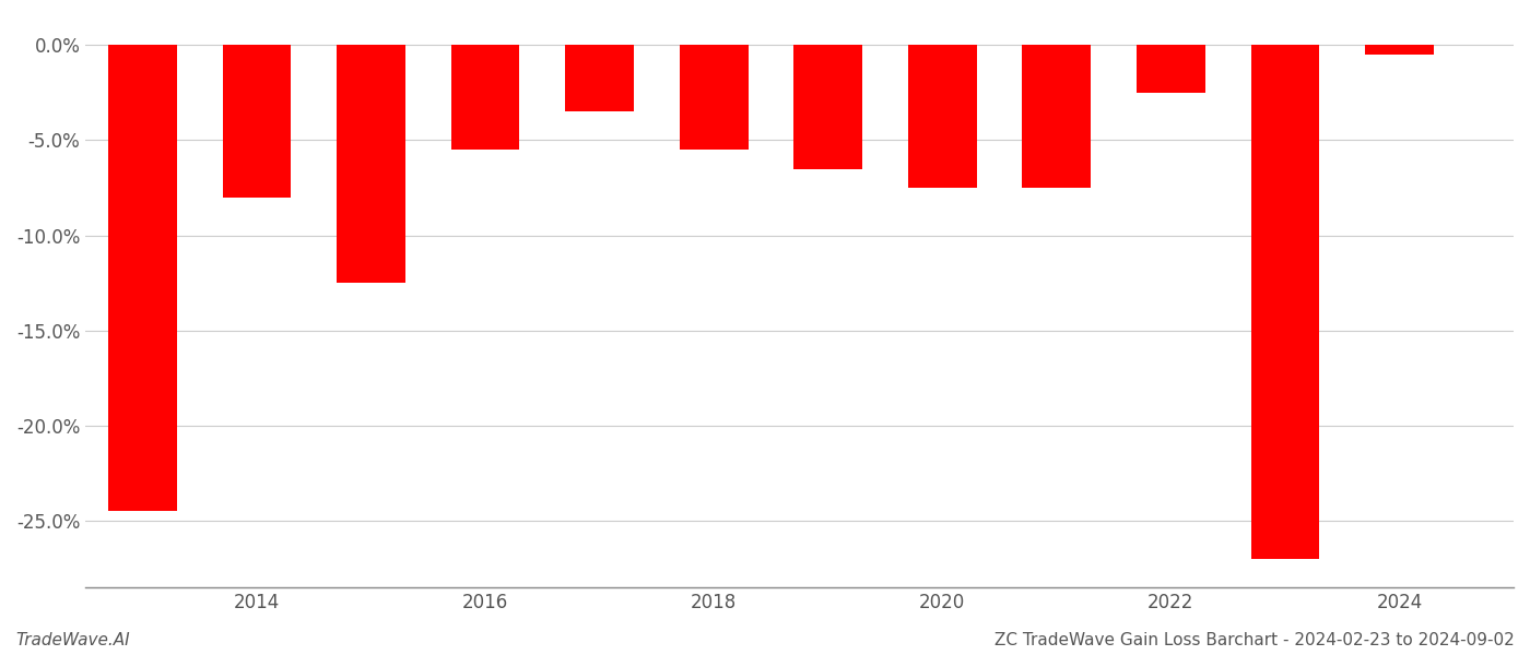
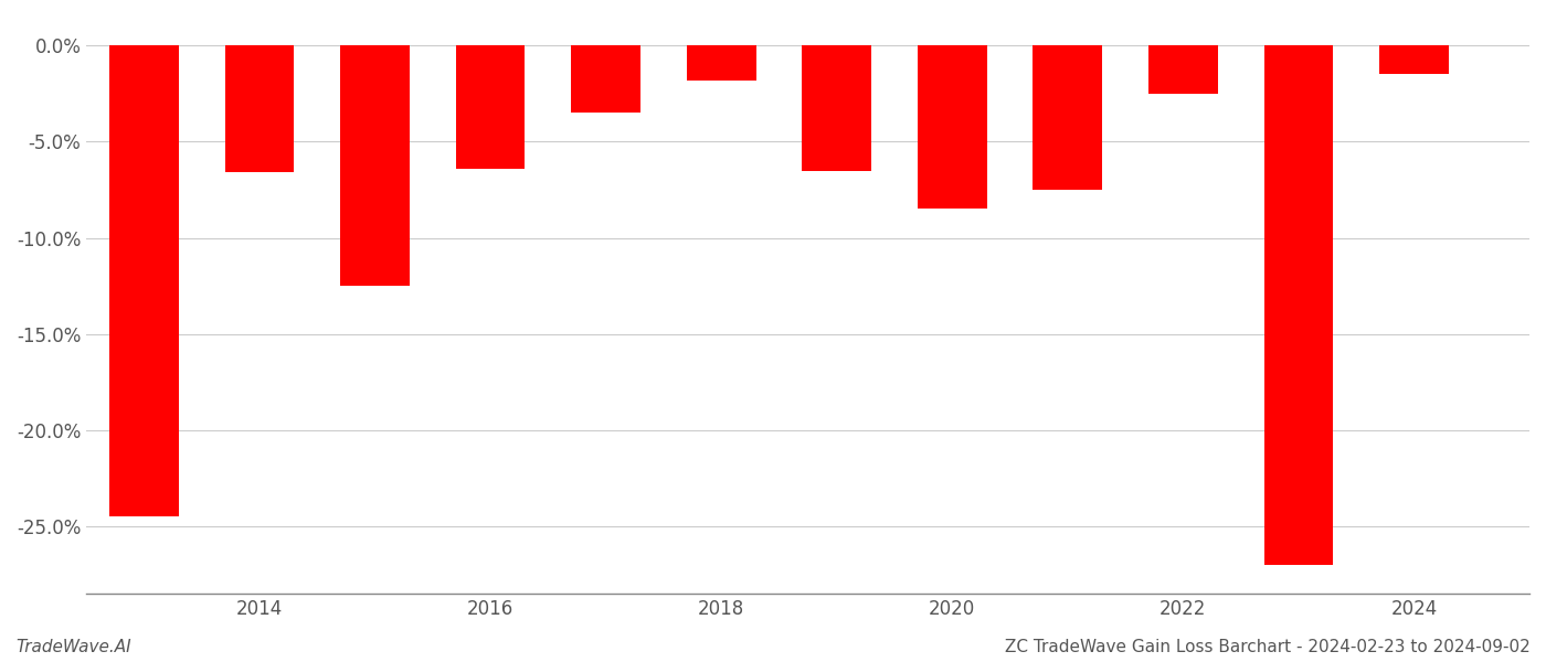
2014: -8.0% -> -6.6%
2016: -5.5% -> -6.4%
2018: -5.5% -> -1.8%
2020: -7.5% -> -8.5%
2024: -0.5% -> -1.5%
